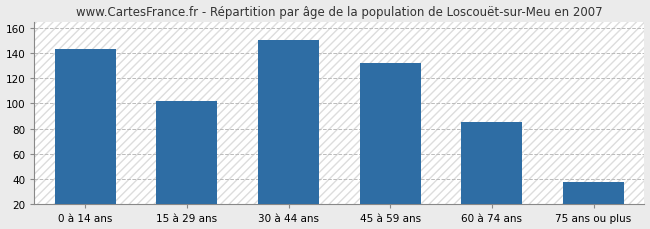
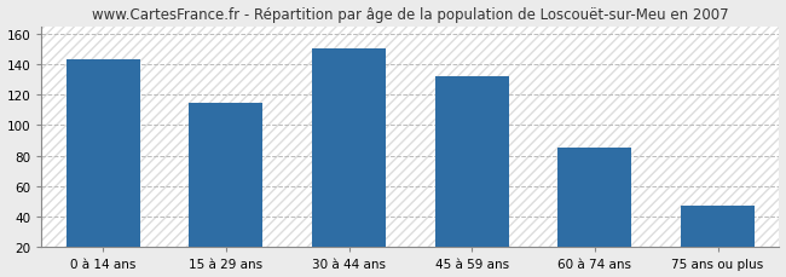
15 à 29 ans: 102 -> 115
75 ans ou plus: 38 -> 47
